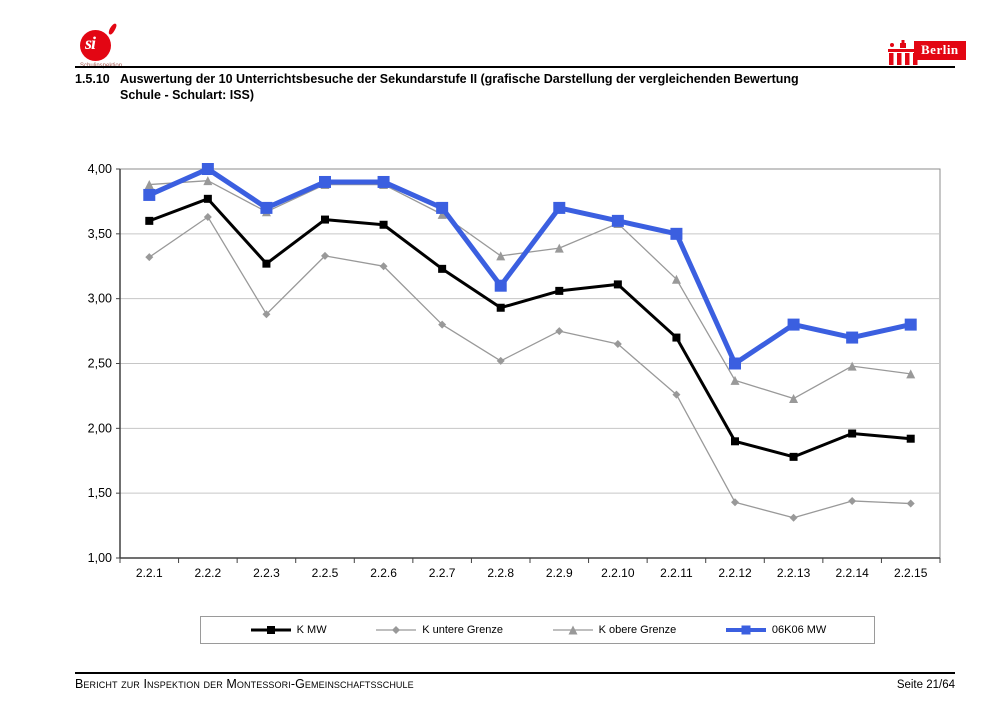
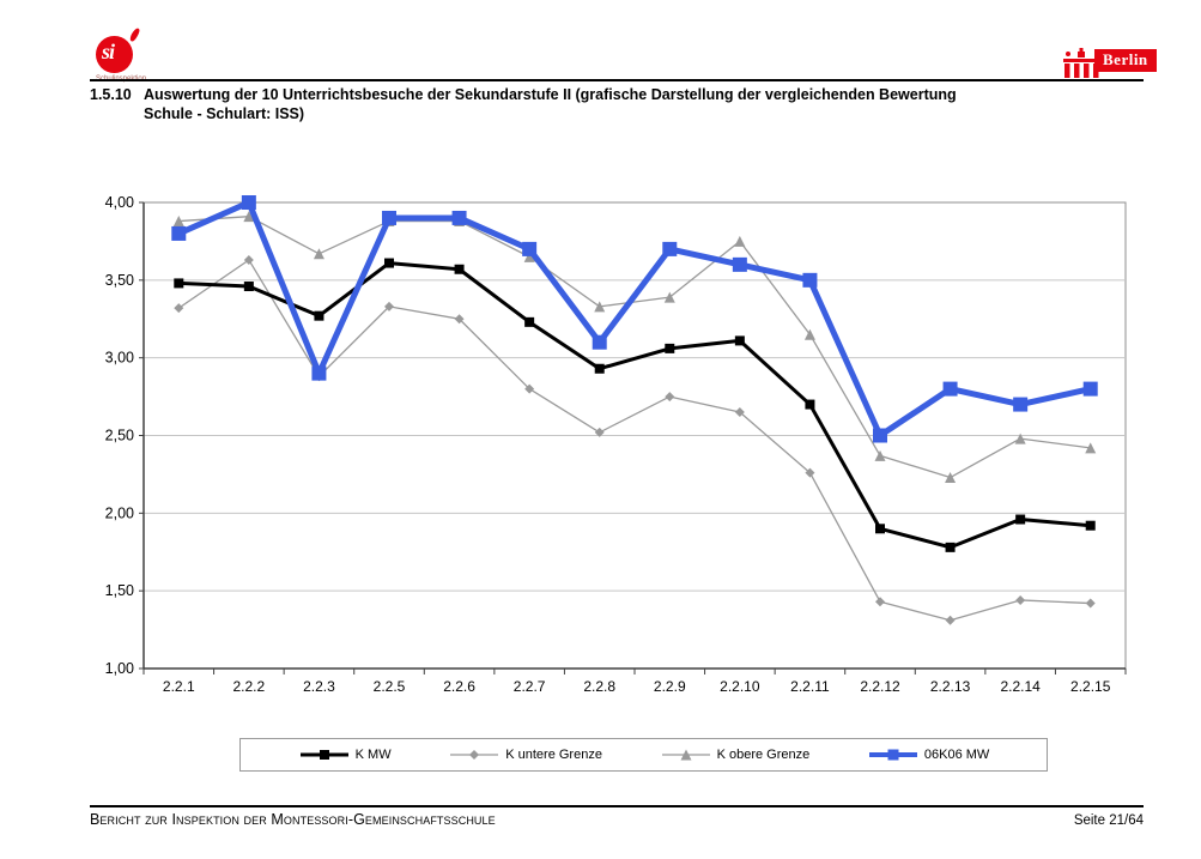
K MW/2.2.1: 3,60 -> 3,48
K MW/2.2.2: 3,77 -> 3,46
06K06 MW/2.2.3: 3,7 -> 2,9
K obere Grenze/2.2.10: 3,58 -> 3,75
